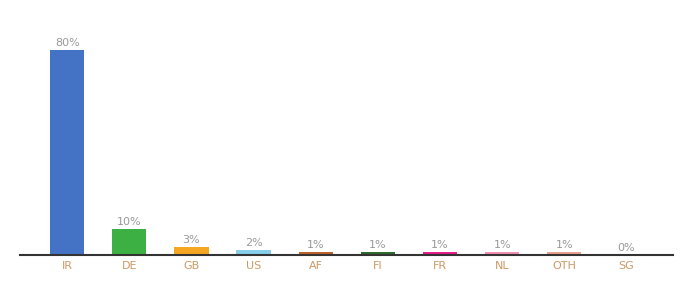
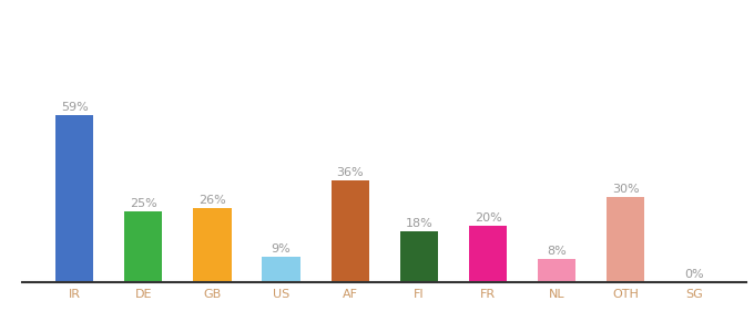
IR: 80% -> 59%
DE: 10% -> 25%
GB: 3% -> 26%
US: 2% -> 9%
AF: 1% -> 36%
FI: 1% -> 18%
FR: 1% -> 20%
NL: 1% -> 8%
OTH: 1% -> 30%
